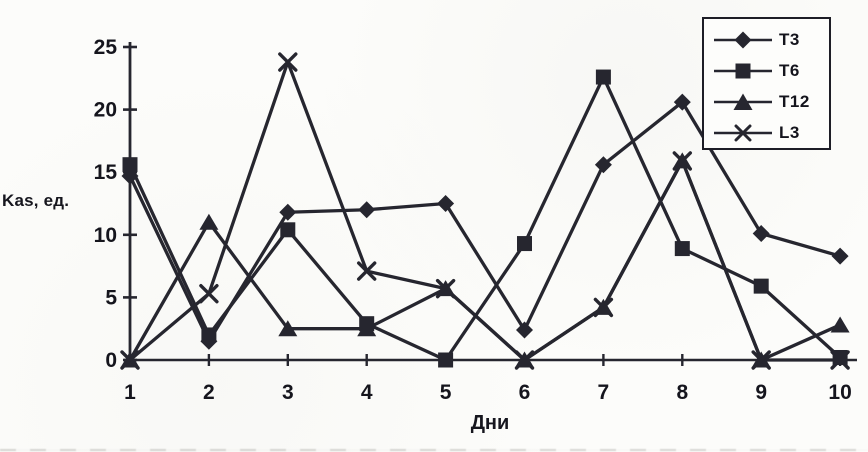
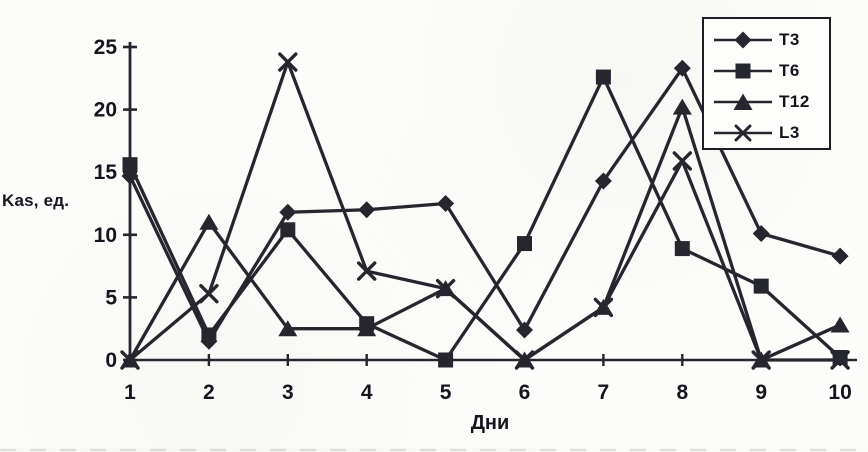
T3/7: 15.6 -> 14.3
T3/8: 20.6 -> 23.3
T12/8: 15.9 -> 20.2
